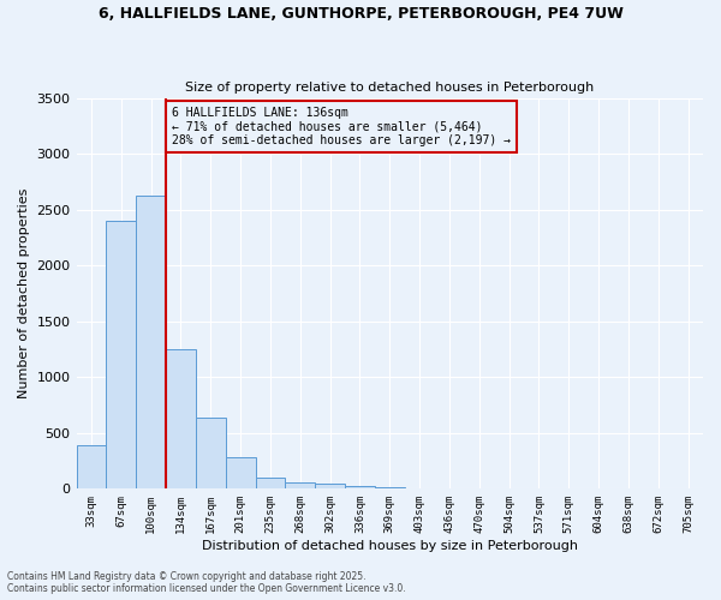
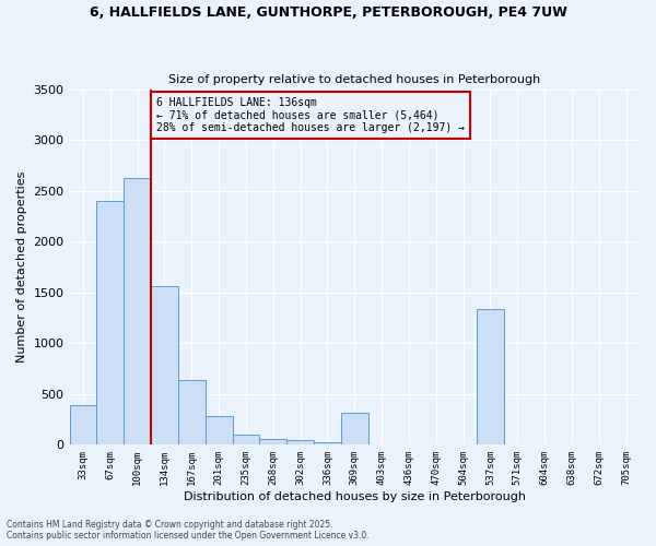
134sqm: 1250 -> 1560
369sqm: 20 -> 320
537sqm: 0 -> 1340
